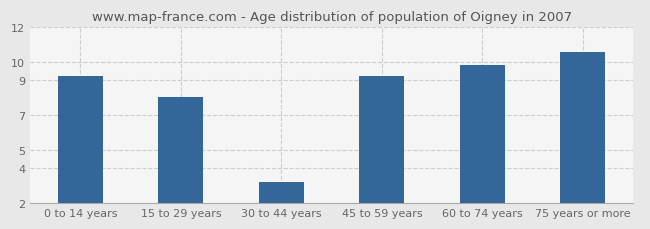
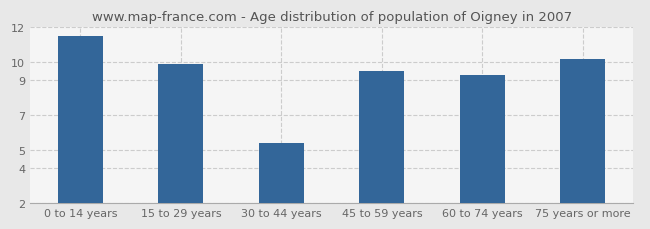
0 to 14 years: 9.2 -> 11.5
15 to 29 years: 8.0 -> 9.9
30 to 44 years: 3.2 -> 5.4
45 to 59 years: 9.2 -> 9.5
60 to 74 years: 9.8 -> 9.3
75 years or more: 10.6 -> 10.2
